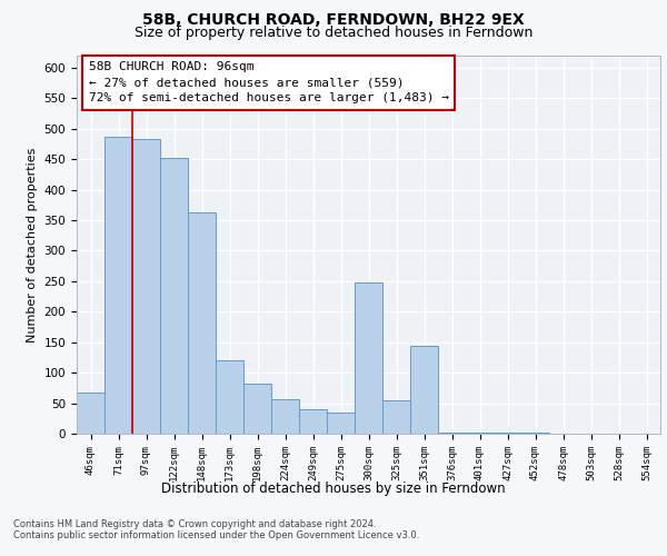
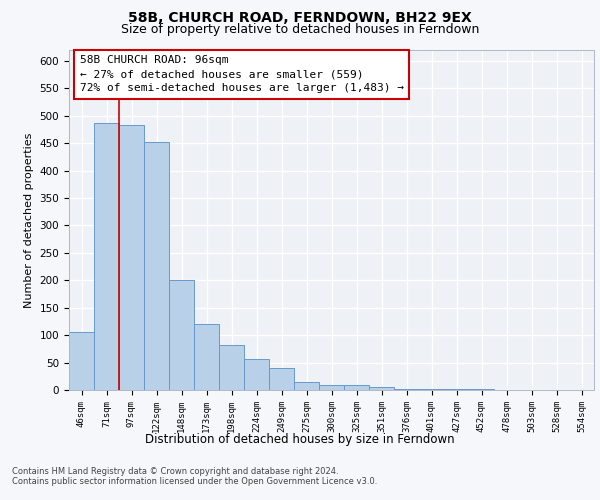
46sqm: 68 -> 105
148sqm: 362 -> 200
275sqm: 34 -> 14
300sqm: 248 -> 10
325sqm: 54 -> 10
351sqm: 144 -> 5
